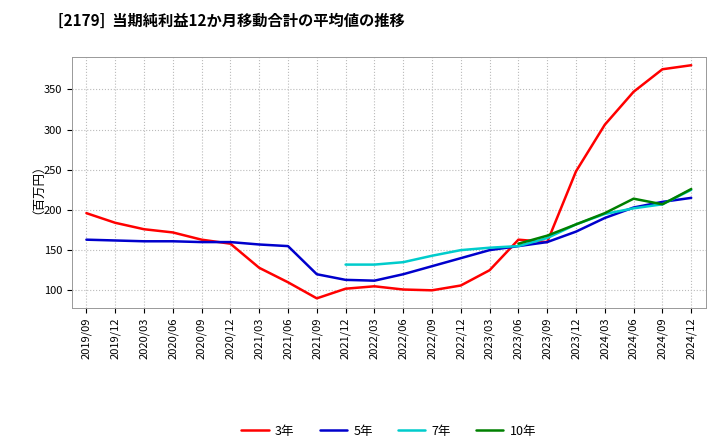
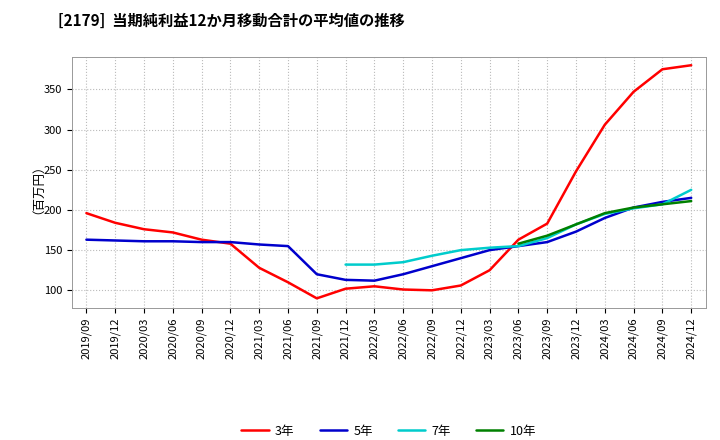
3年/2023/09: 160 -> 183
10年/2024/06: 214 -> 203
10年/2024/12: 226 -> 211
